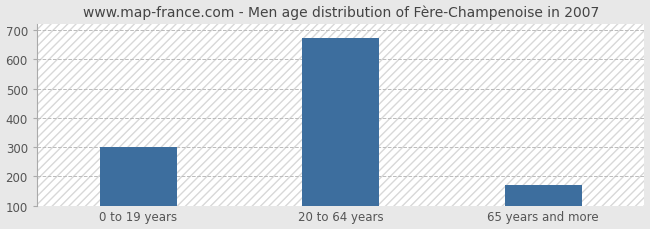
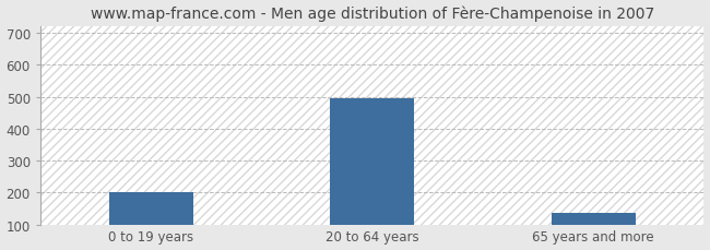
0 to 19 years: 300 -> 200
20 to 64 years: 675 -> 495
65 years and more: 170 -> 135
